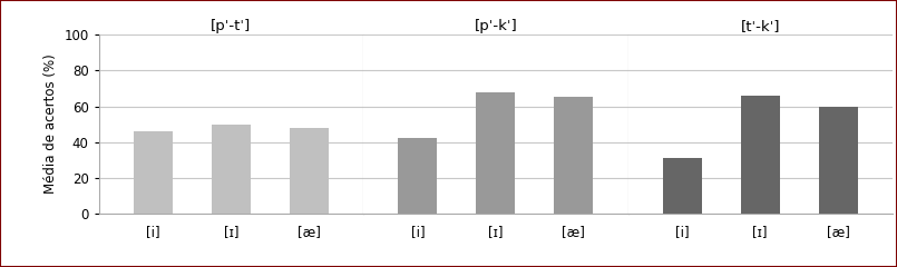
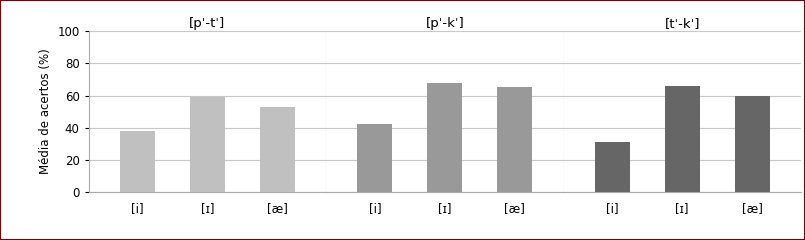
[pˈ-tˈ]/[i]: 46 -> 38
[pˈ-tˈ]/[ɪ]: 50 -> 59
[pˈ-tˈ]/[æ]: 48 -> 53
